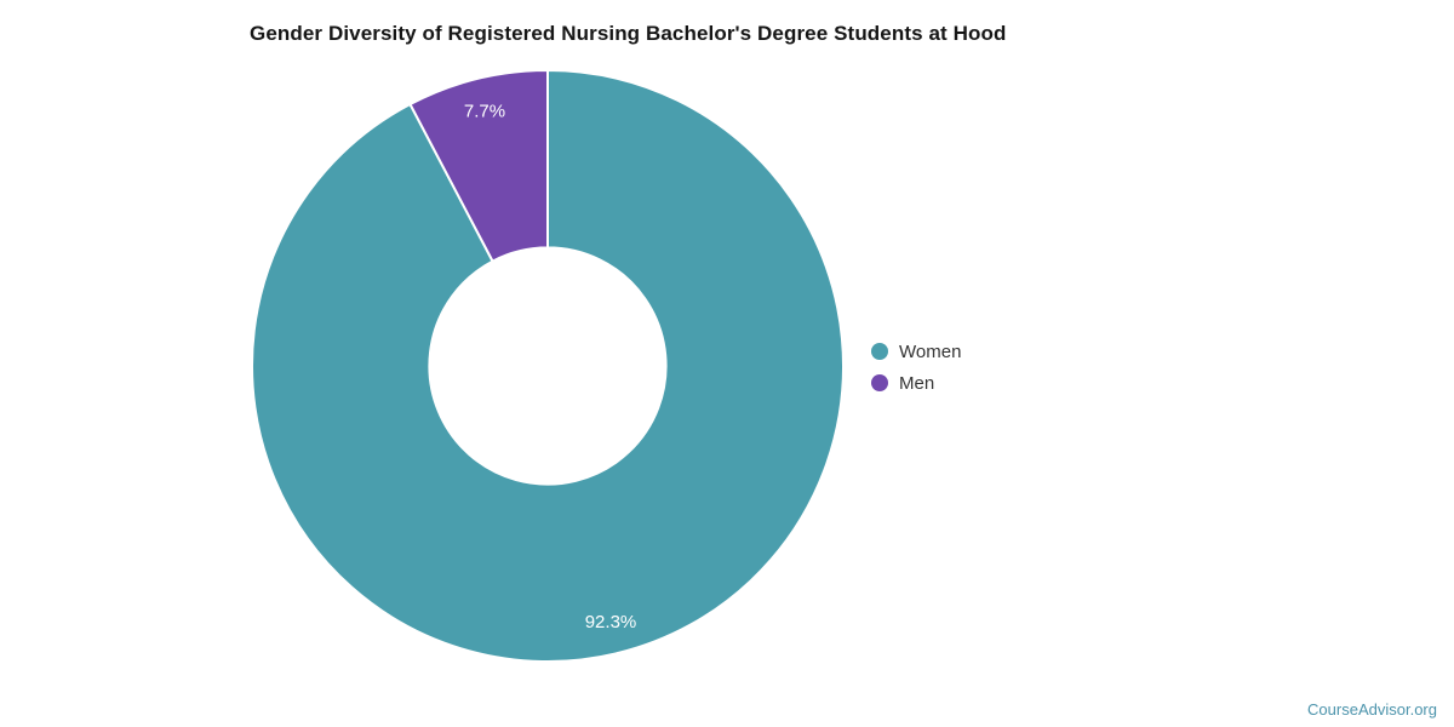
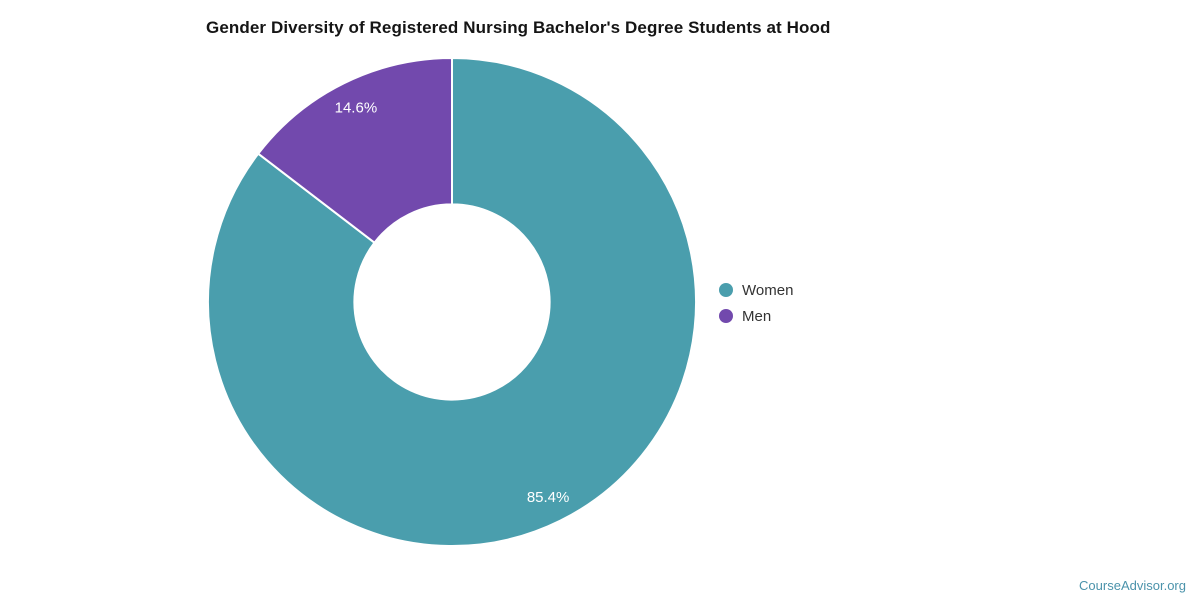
Women: 92.3% -> 85.4%
Men: 7.7% -> 14.6%
